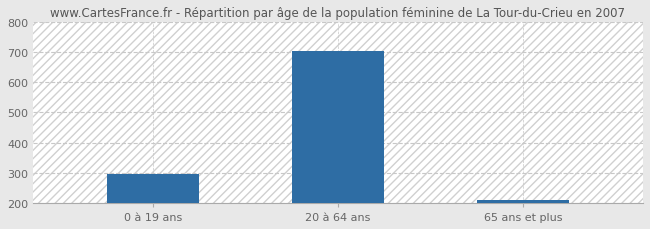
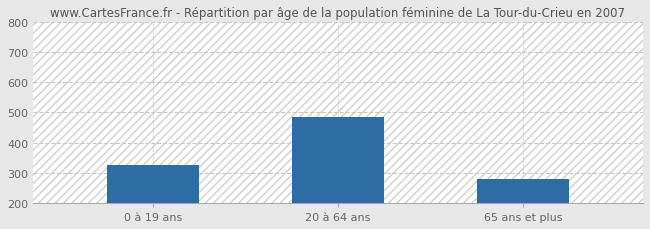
0 à 19 ans: 295 -> 325
20 à 64 ans: 703 -> 485
65 ans et plus: 210 -> 280
